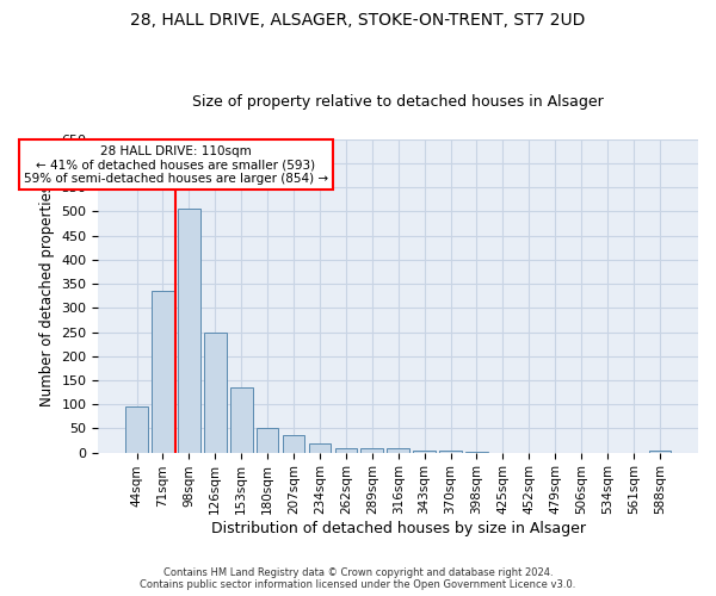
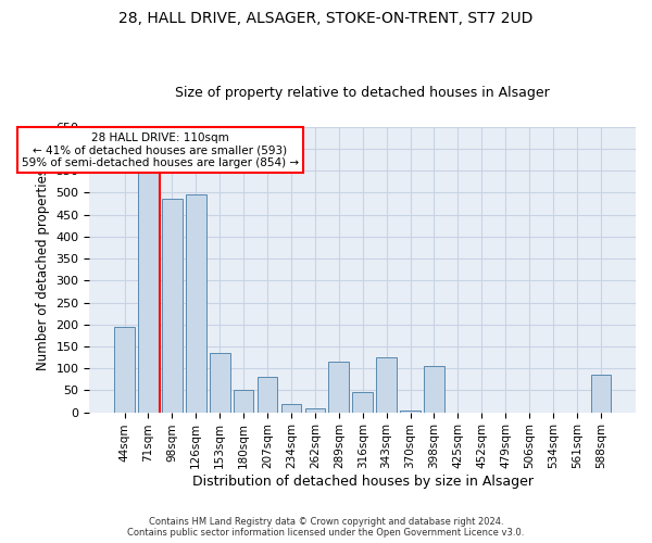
44sqm: 95 -> 195
71sqm: 335 -> 545
98sqm: 505 -> 485
126sqm: 250 -> 495
207sqm: 35 -> 80
289sqm: 10 -> 115
316sqm: 10 -> 45
343sqm: 5 -> 125
398sqm: 1 -> 105
588sqm: 3 -> 85
